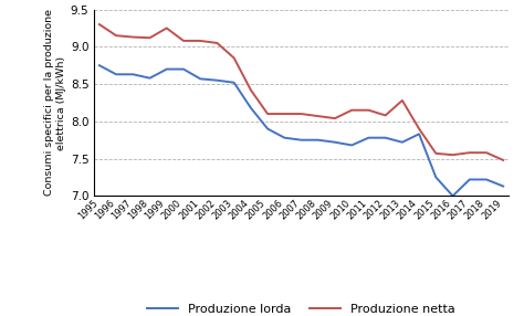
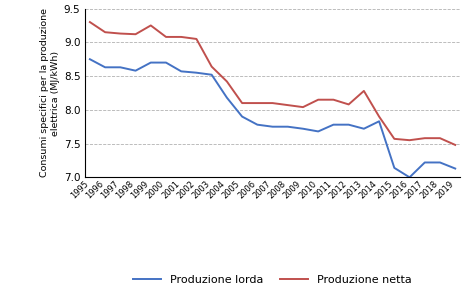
Produzione netta/2003: 8.85 -> 8.64
Produzione lorda/2015: 7.25 -> 7.14
